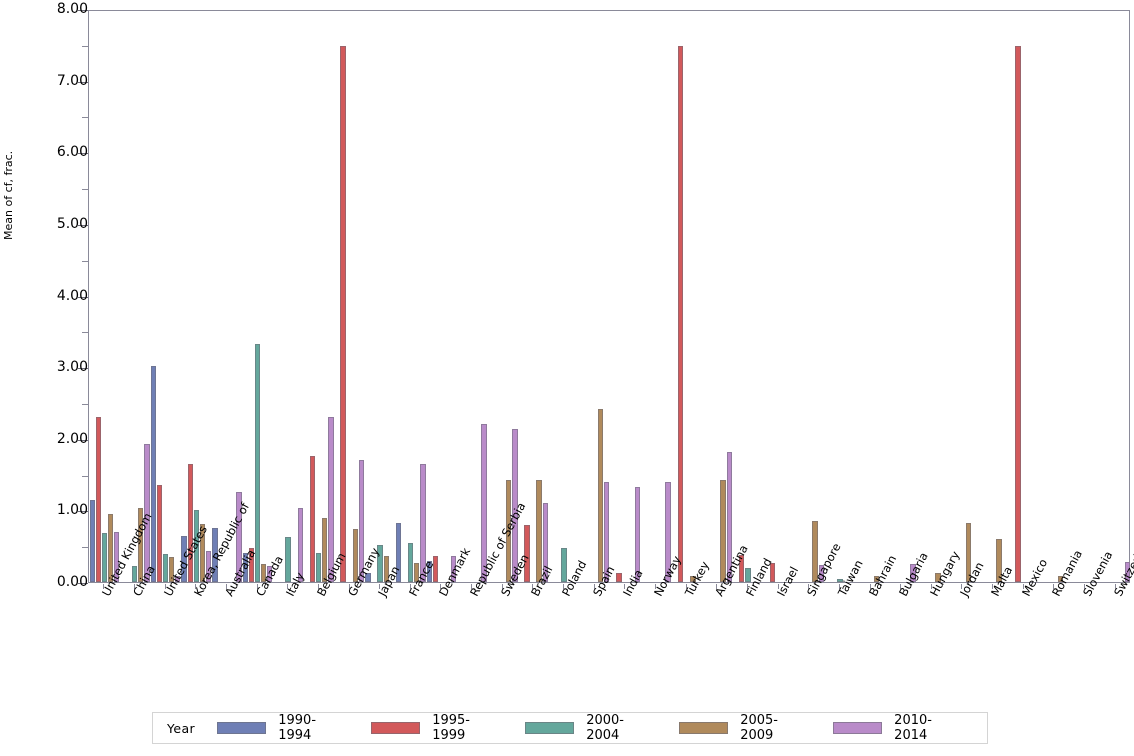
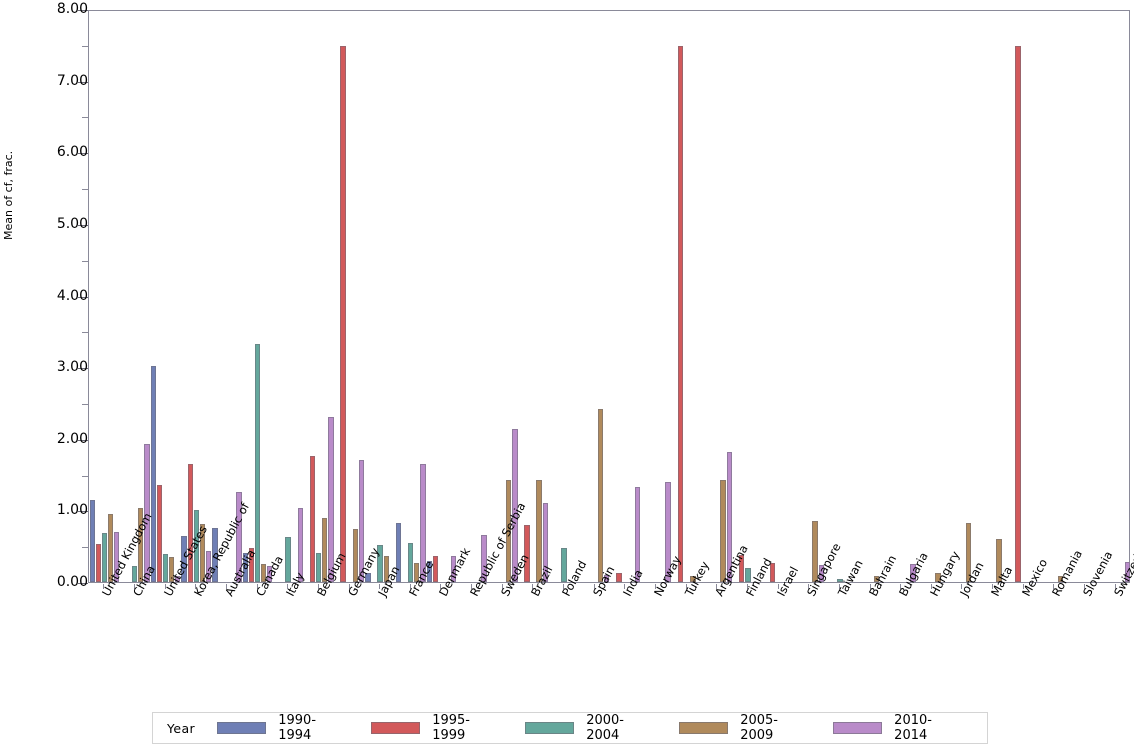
1995-1999/United Kingdom: 2.3 -> 0.5
2010-2014/Republic of Serbia: 2.2 -> 0.7
2010-2014/Spain: 1.4 -> 0.1
